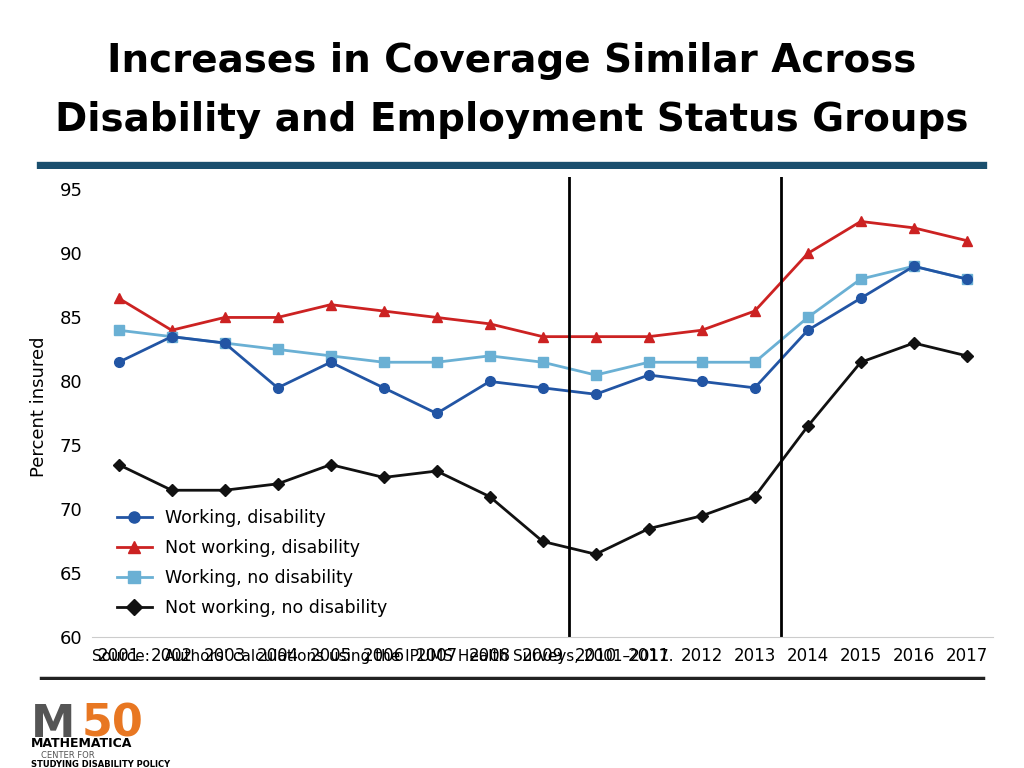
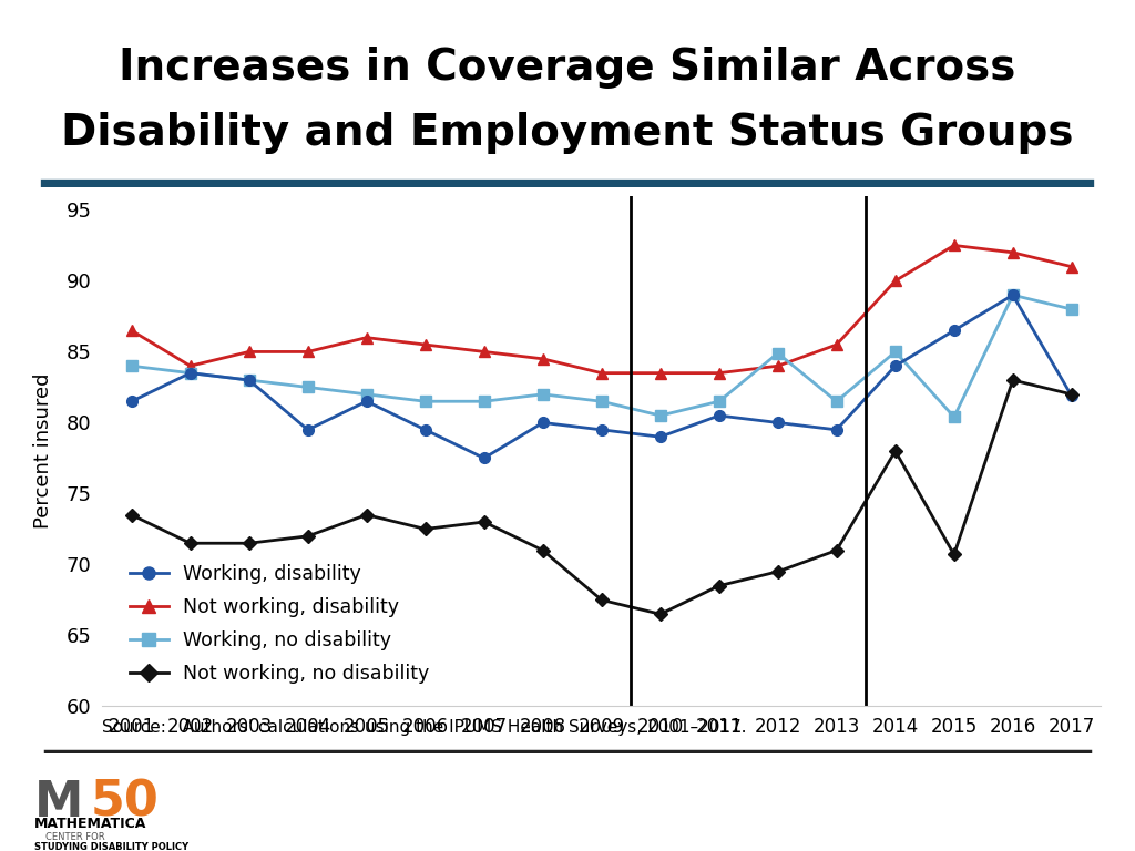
Working, no disability/2012: 81.5 -> 84.9
Not working, no disability/2014: 76.5 -> 78.0
Working, no disability/2015: 88.0 -> 80.4
Not working, no disability/2015: 81.5 -> 70.7
Working, disability/2017: 88.0 -> 81.9
